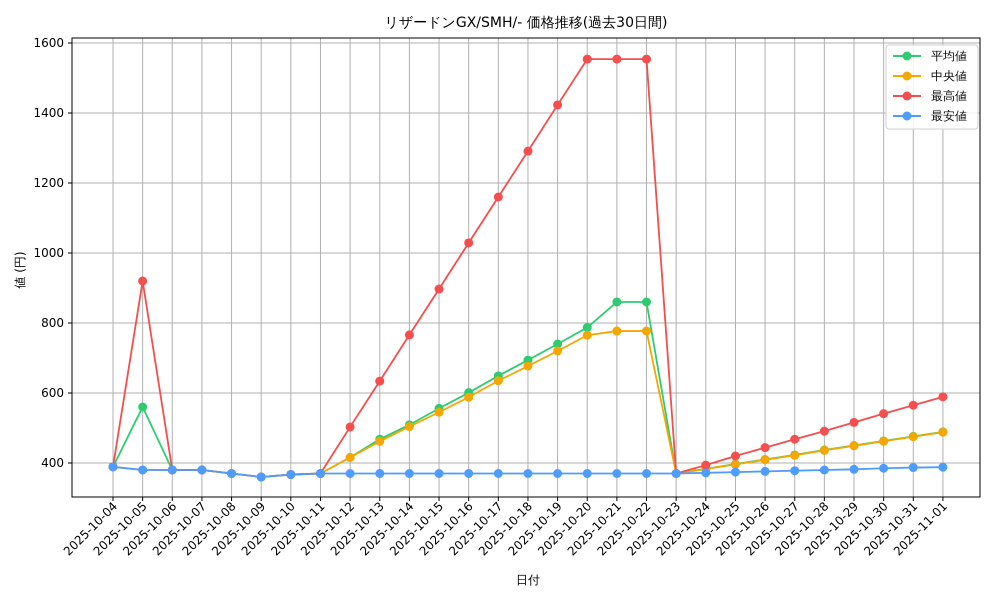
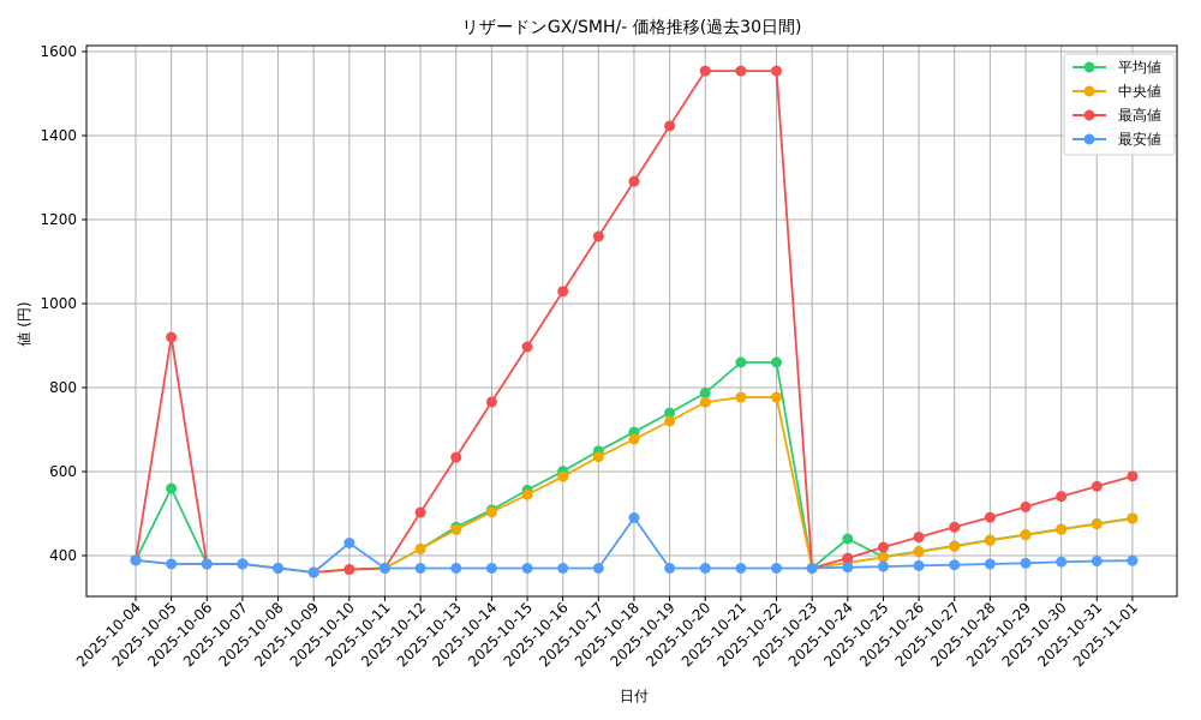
最安値/2025-10-10: 370 -> 430
最安値/2025-10-18: 370 -> 490
平均値/2025-10-24: 380 -> 440
